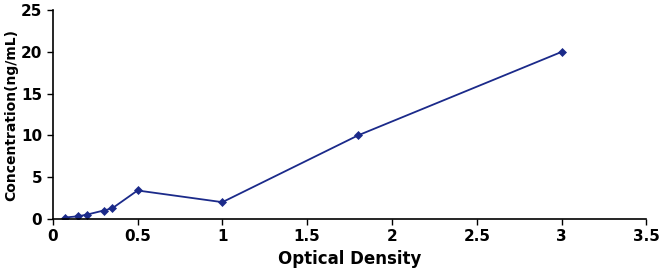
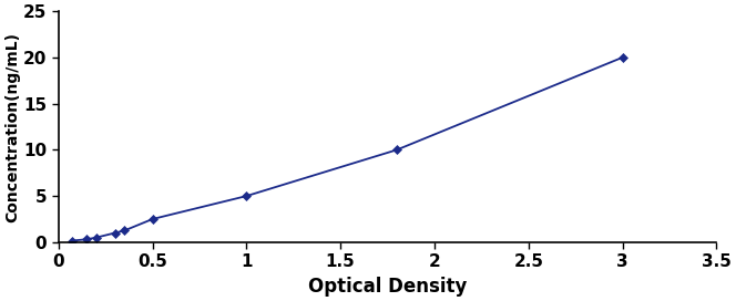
0.5: 3.4 -> 2.5
1: 2.0 -> 5.0
